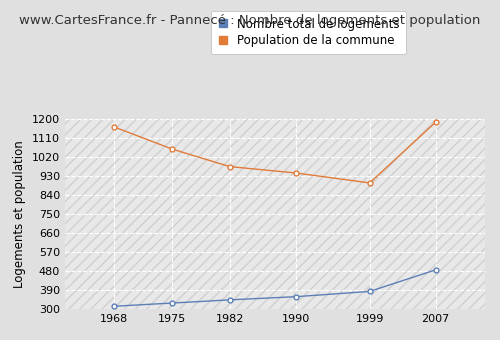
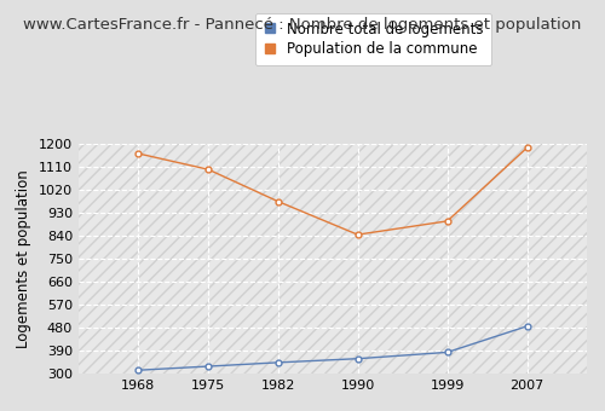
Population de la commune/1975: 1058 -> 1100
Population de la commune/1990: 945 -> 845
